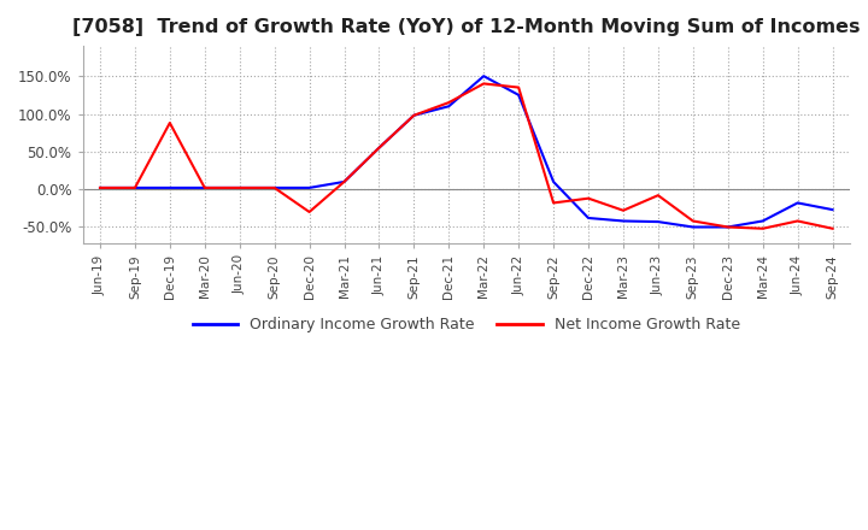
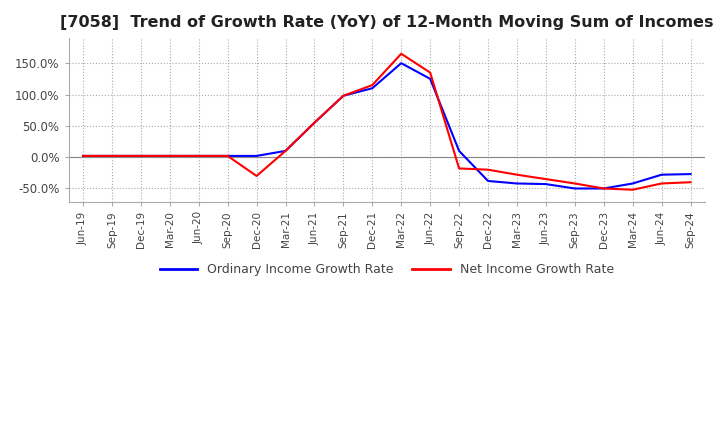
Net Income Growth Rate/Dec-19: 88% -> 2%
Net Income Growth Rate/Mar-22: 140% -> 165%
Net Income Growth Rate/Dec-22: -12% -> -20%
Net Income Growth Rate/Jun-23: -8% -> -35%
Ordinary Income Growth Rate/Jun-24: -18% -> -28%
Net Income Growth Rate/Sep-24: -52% -> -40%
